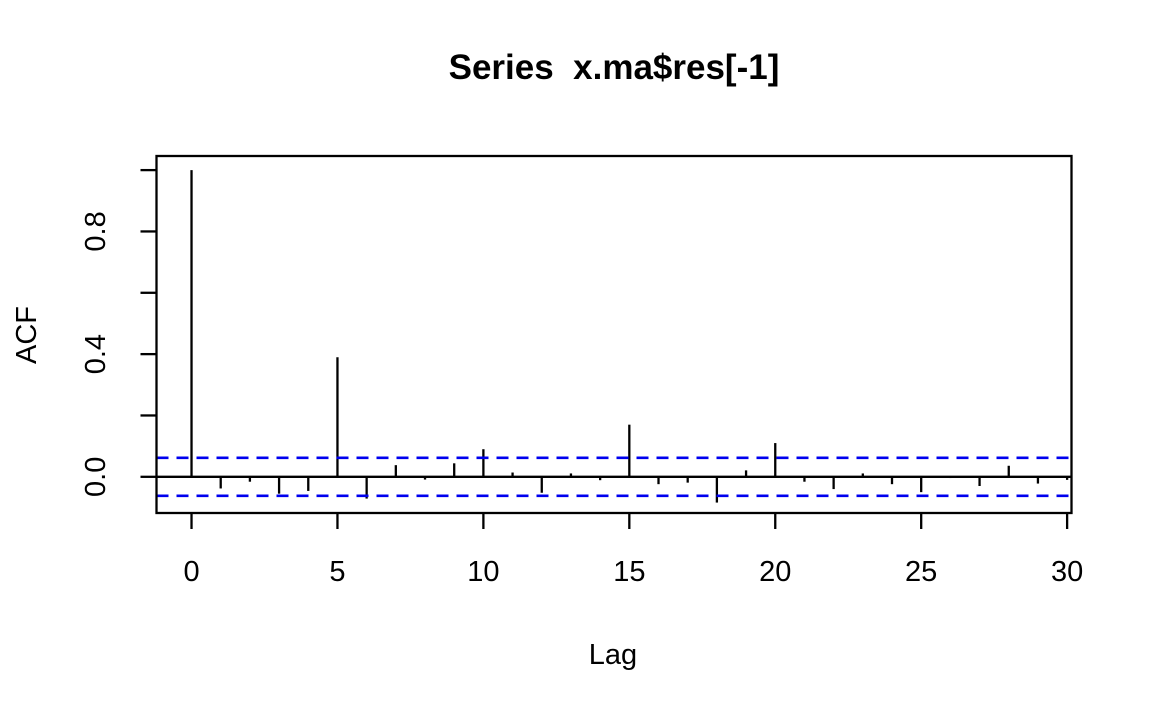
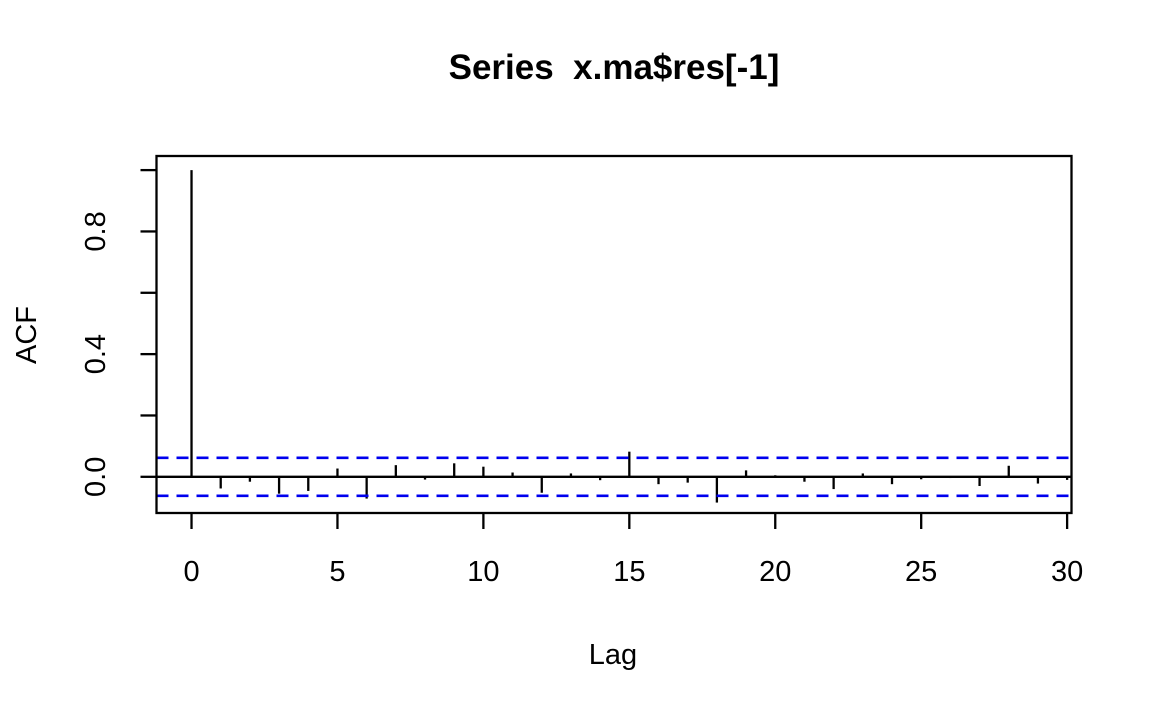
5: 0.39 -> 0.03
10: 0.09 -> 0.03
15: 0.17 -> 0.08
20: 0.11 -> 0.01
25: -0.05 -> -0.01
